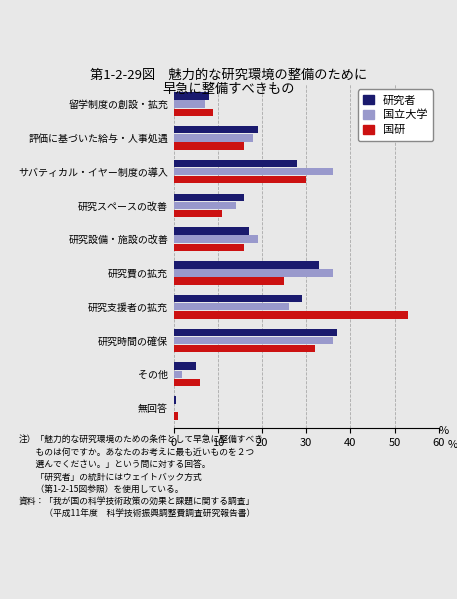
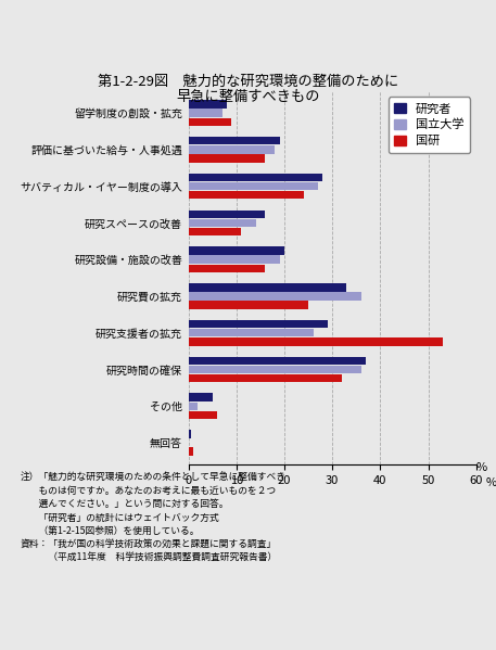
国立大学/サバティカル・イヤー制度の導入: 36 -> 27
国研/サバティカル・イヤー制度の導入: 30 -> 24
研究者/研究設備・施設の改善: 17.0 -> 20.0
